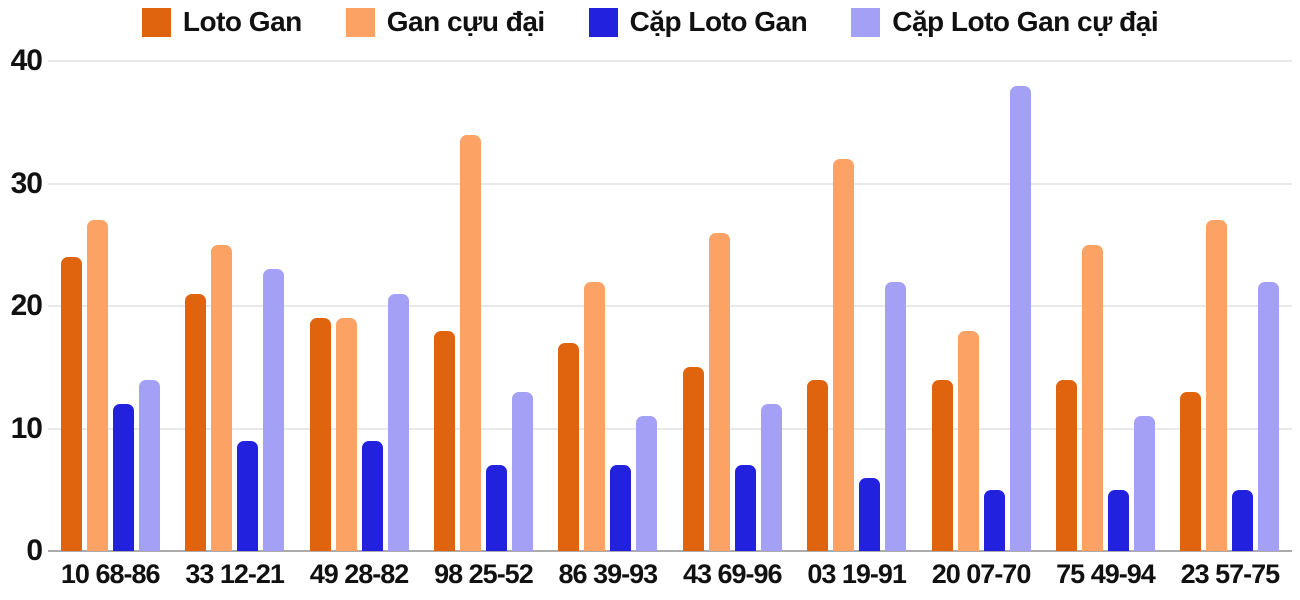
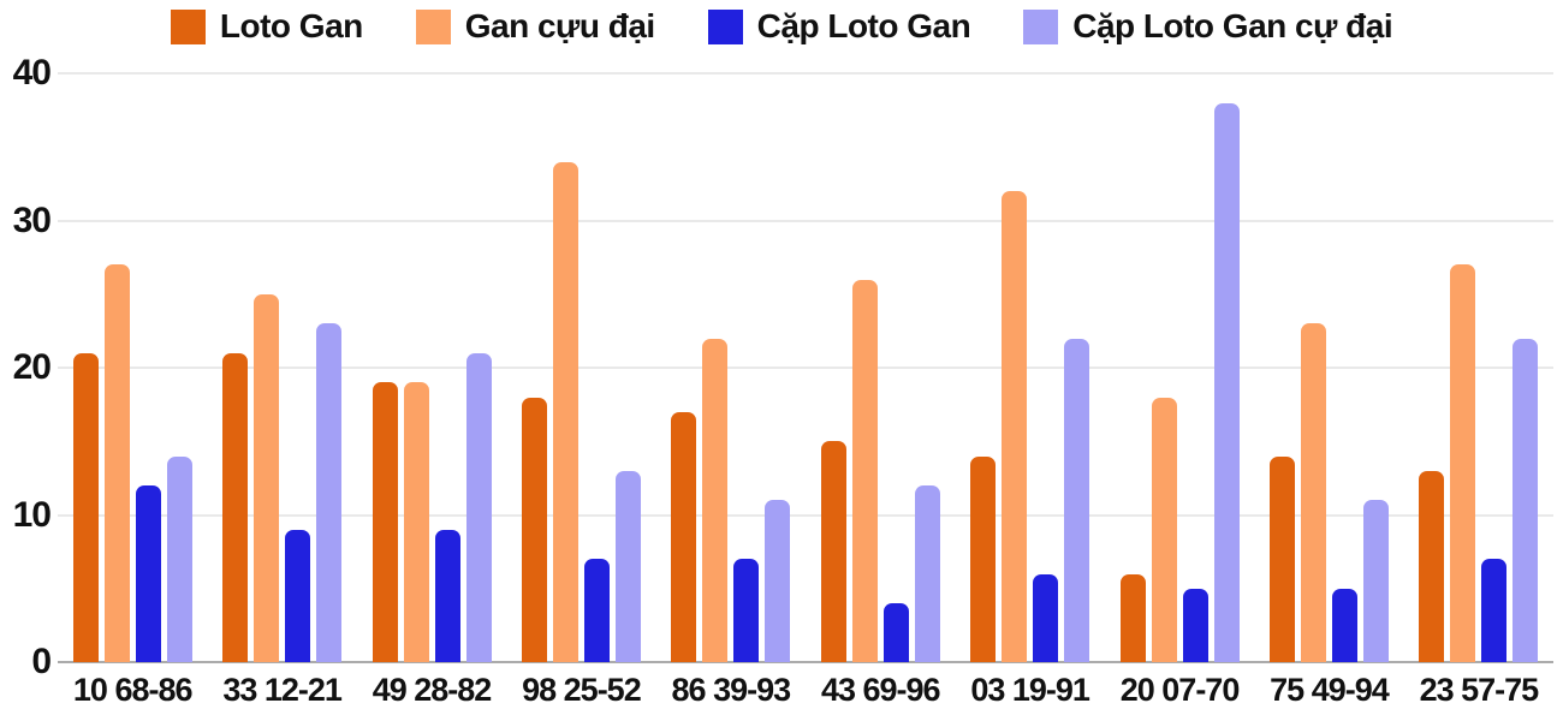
Loto Gan/10 68-86: 24 -> 21
Cặp Loto Gan/43 69-96: 7 -> 4
Loto Gan/20 07-70: 14 -> 6
Gan cựu đại/75 49-94: 25 -> 23
Cặp Loto Gan/23 57-75: 5 -> 7
